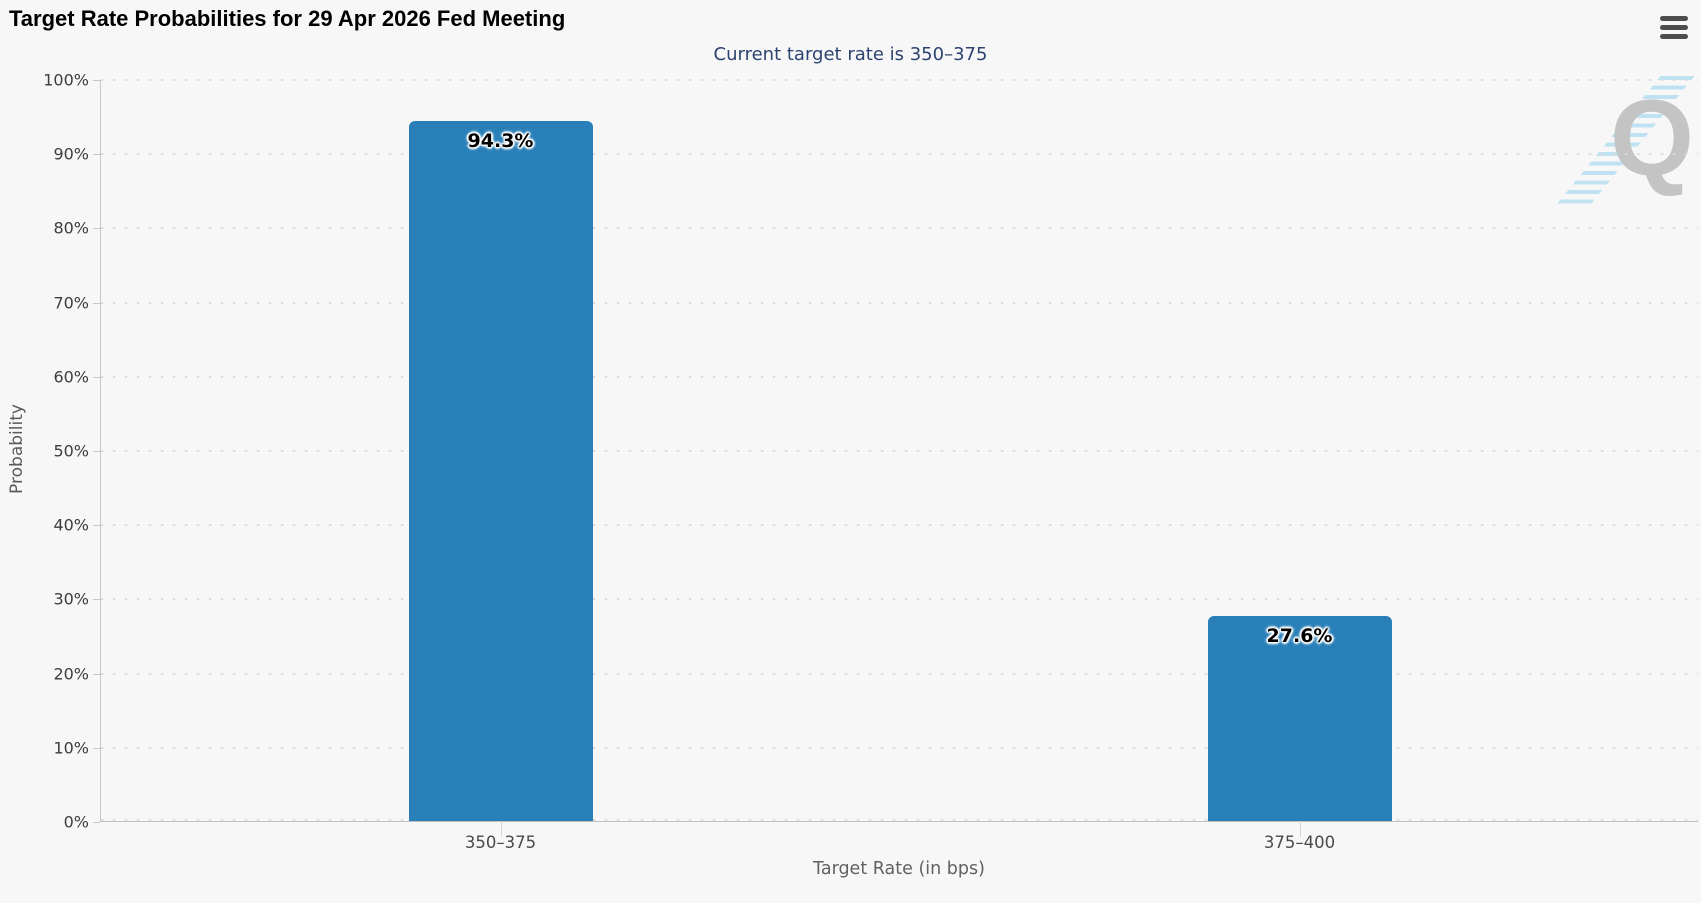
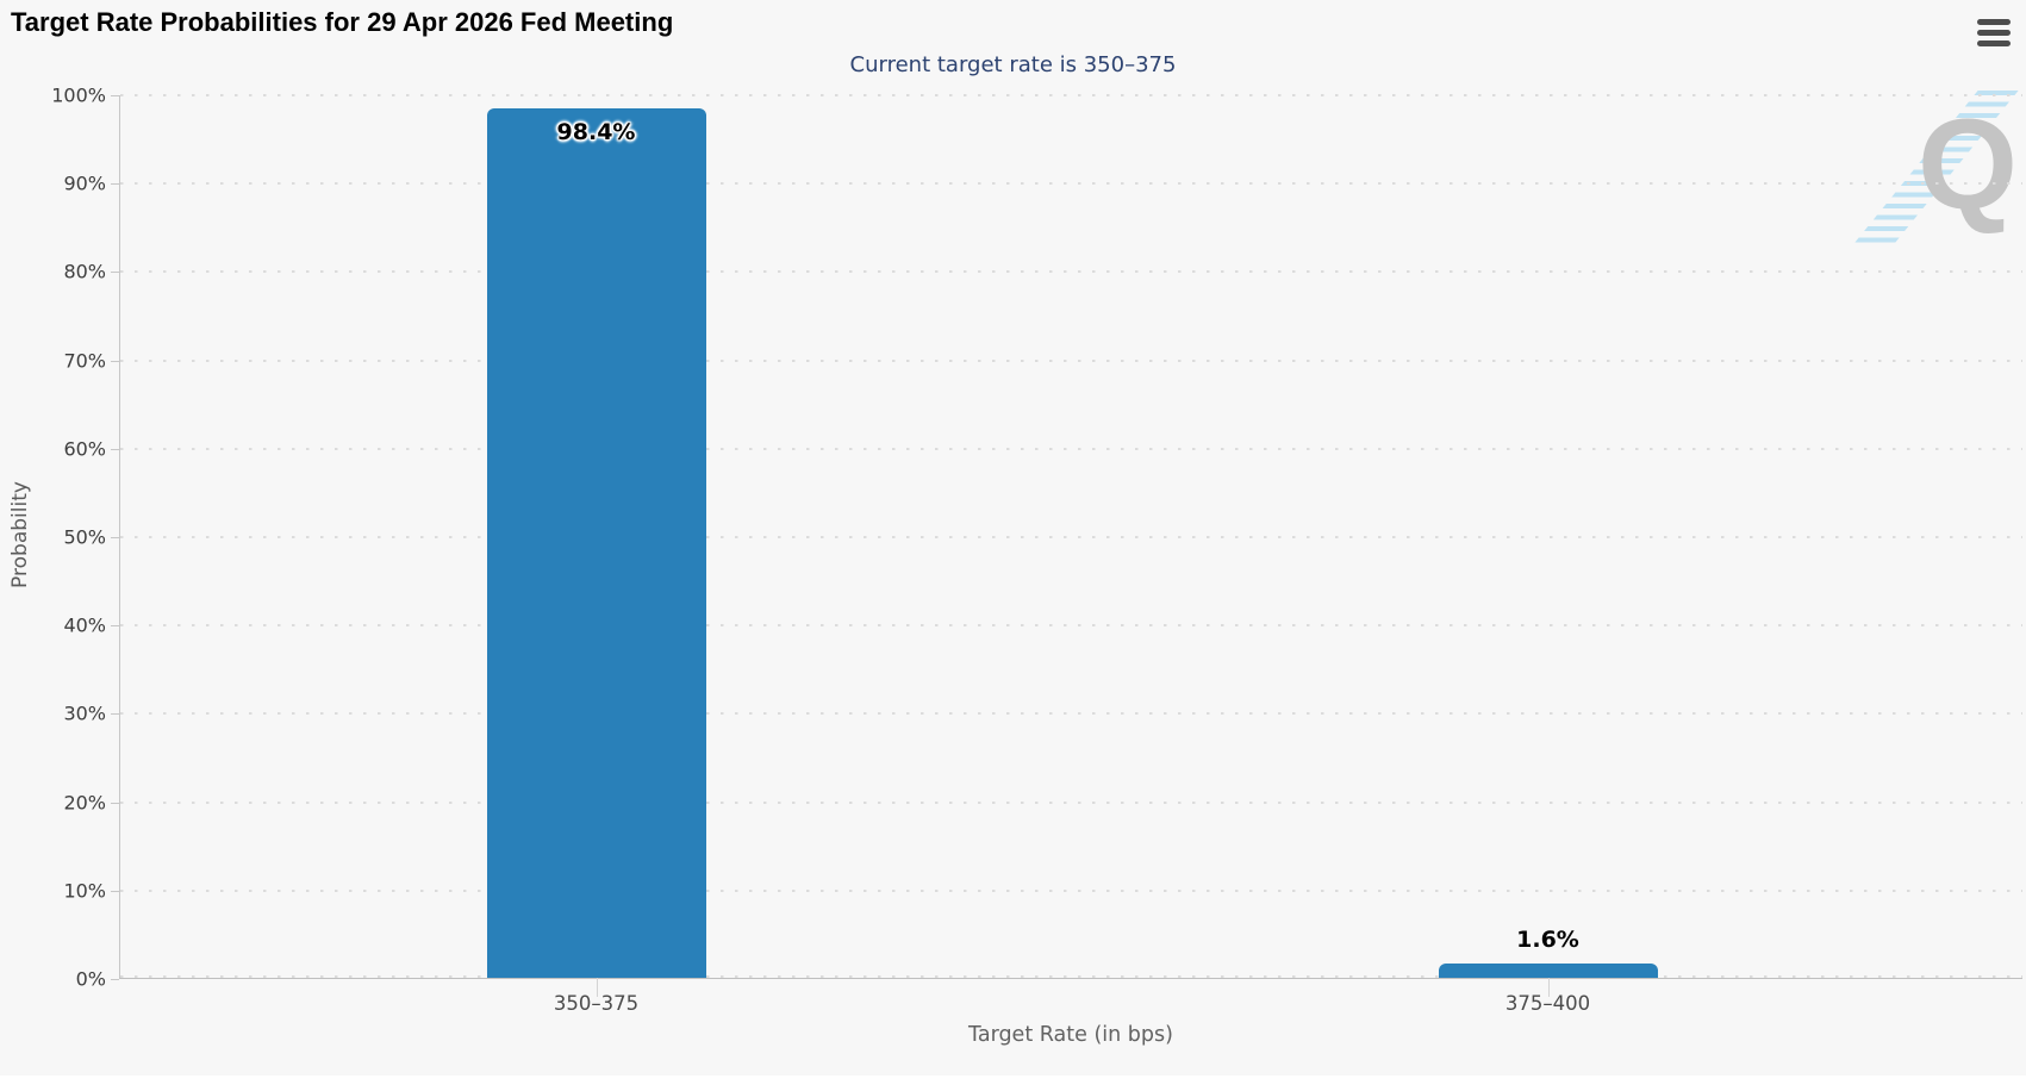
350–375: 94.3% -> 98.4%
375–400: 27.6% -> 1.6%
